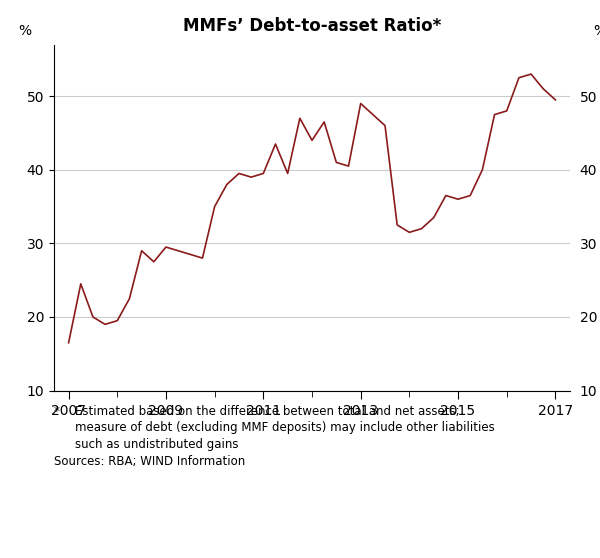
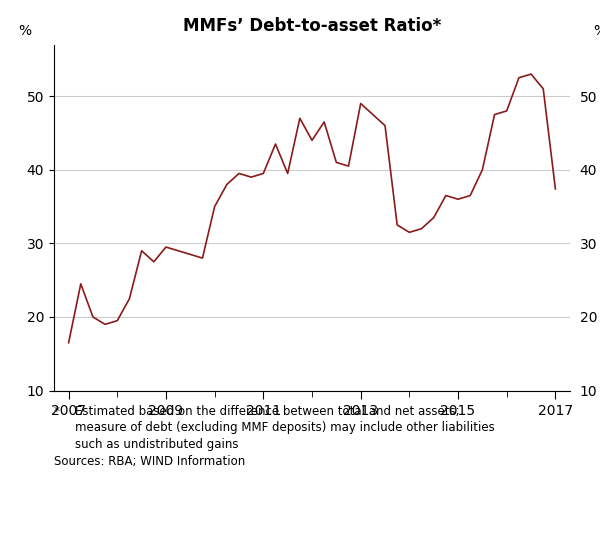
2017: 49.5 -> 37.4
